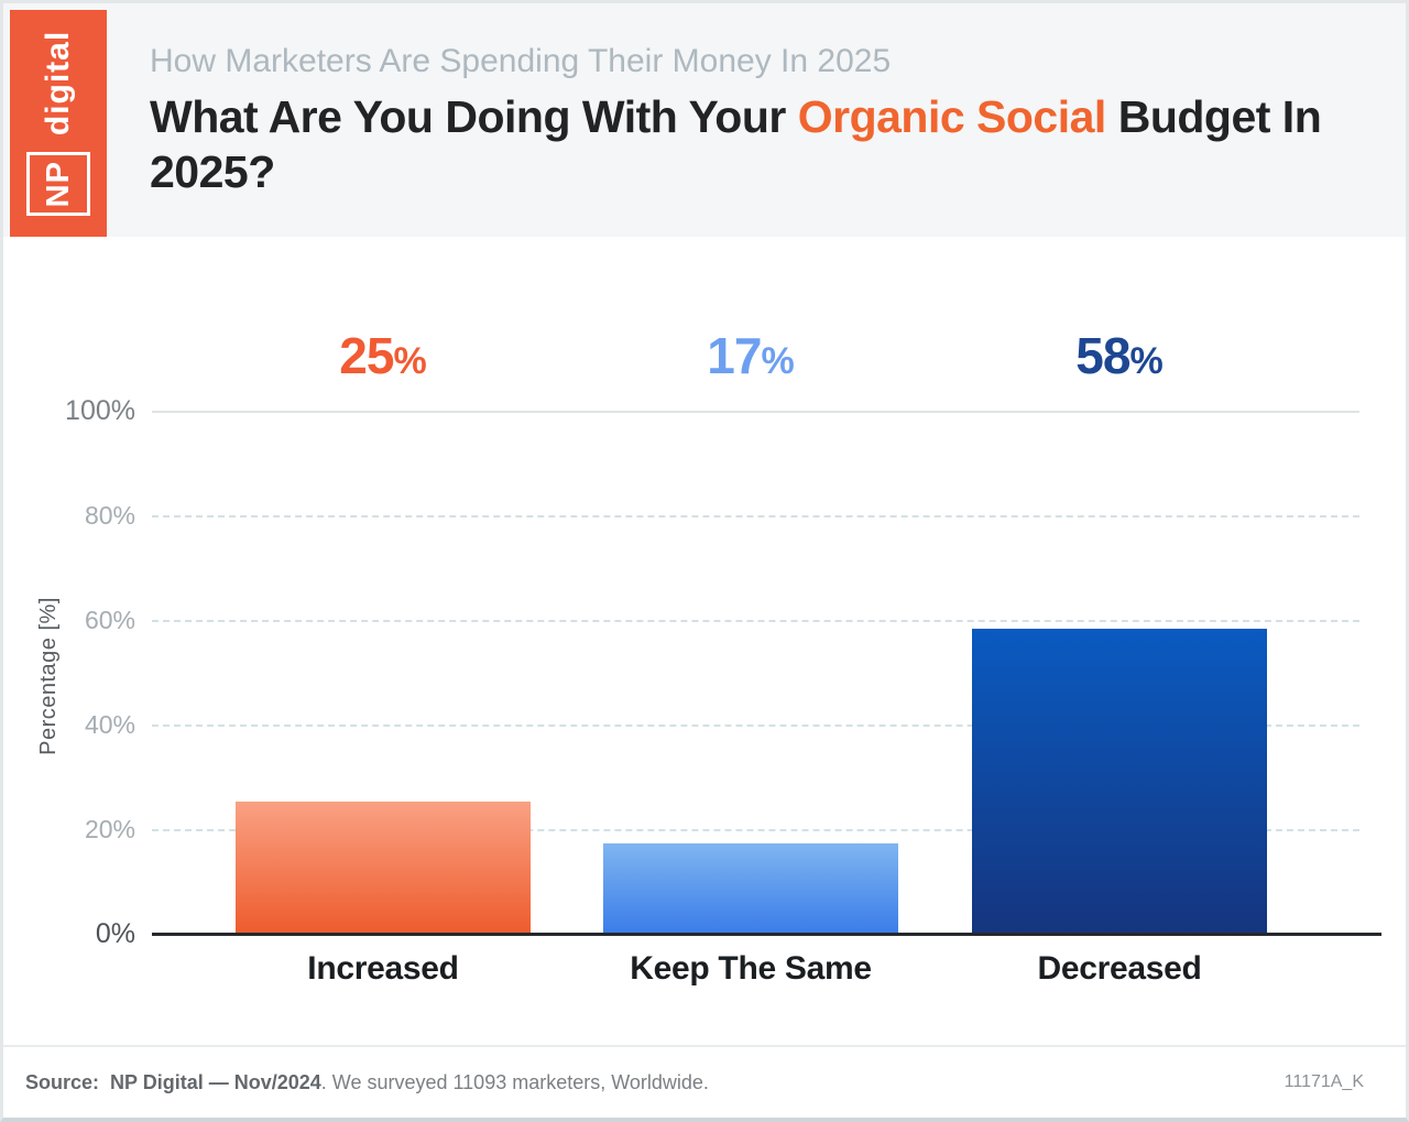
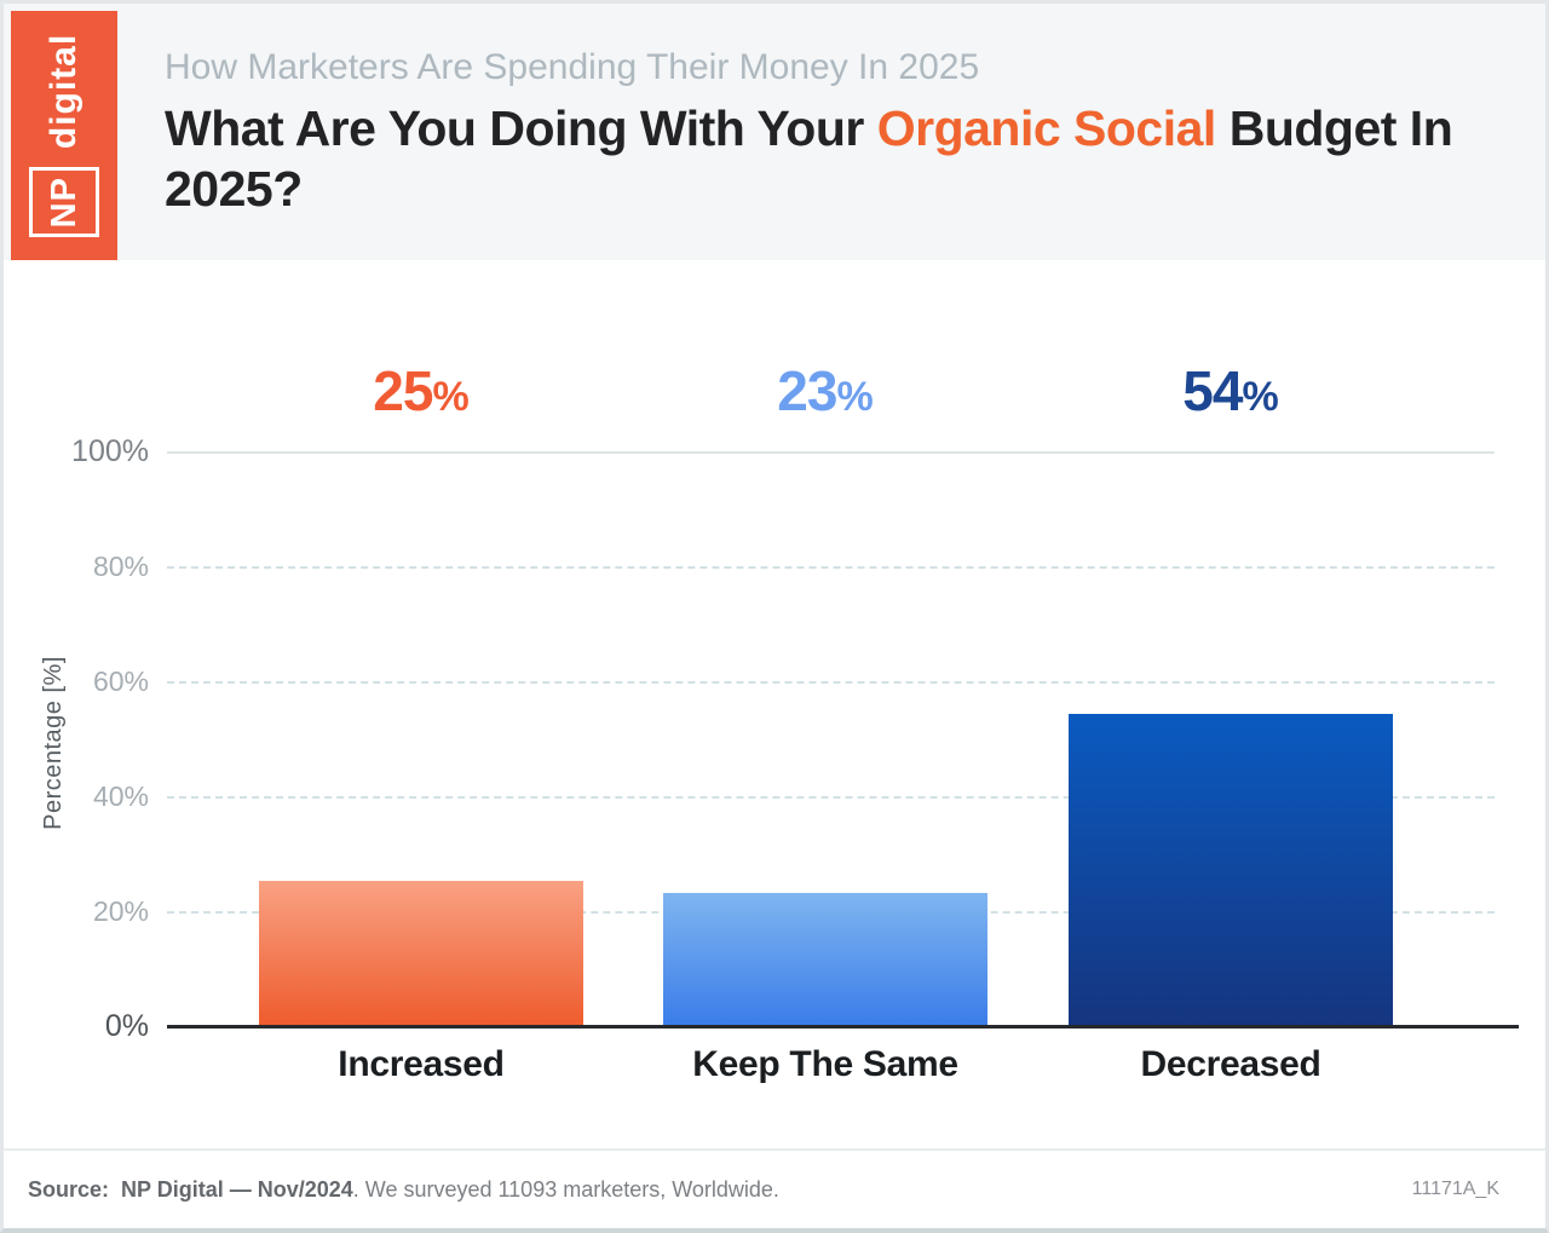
Keep The Same: 17 -> 23
Decreased: 58 -> 54
